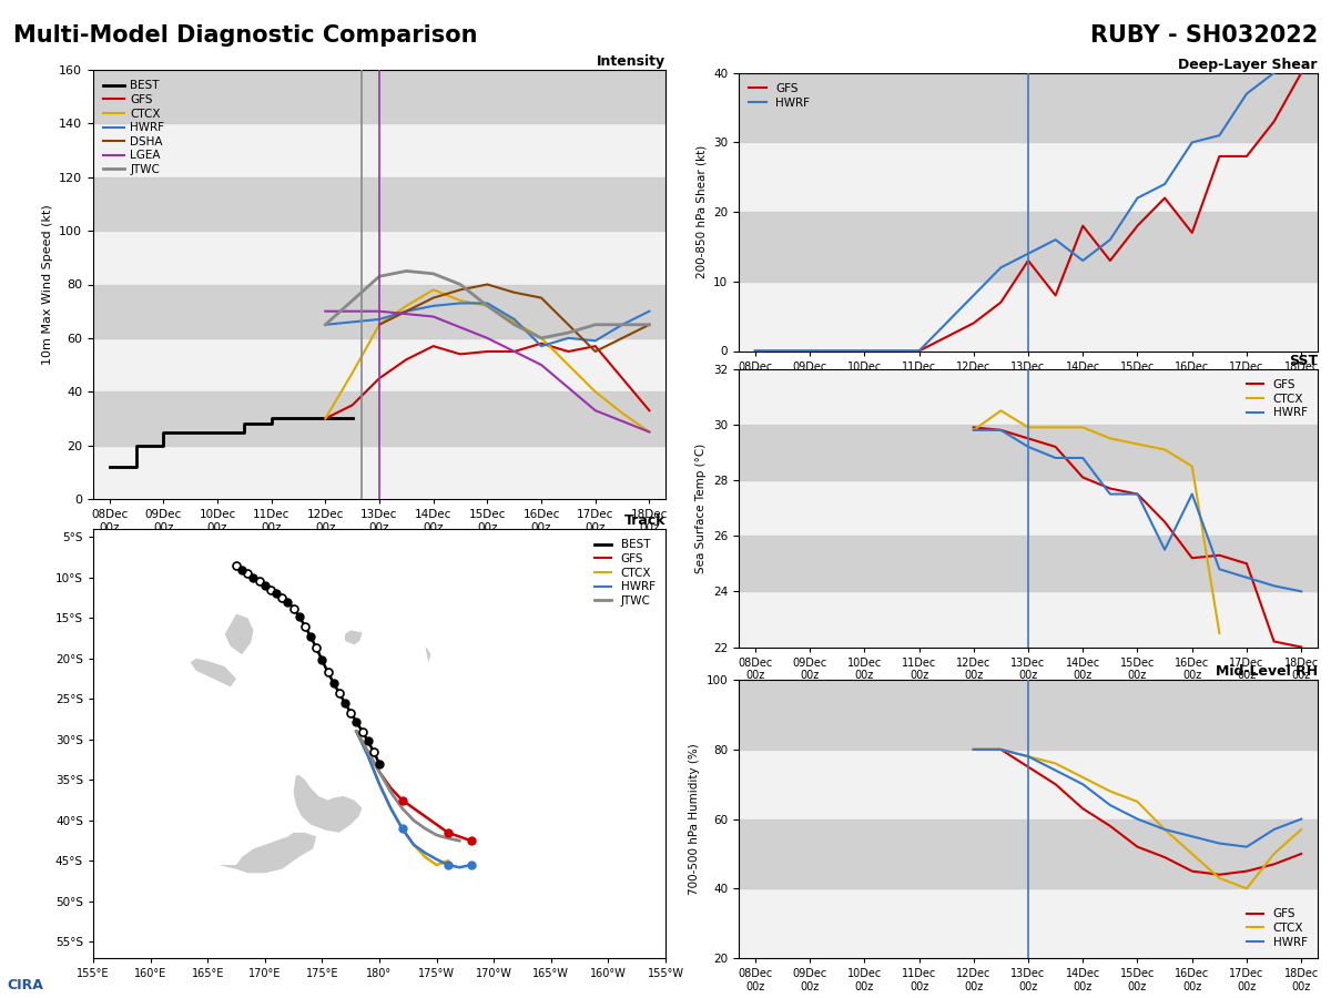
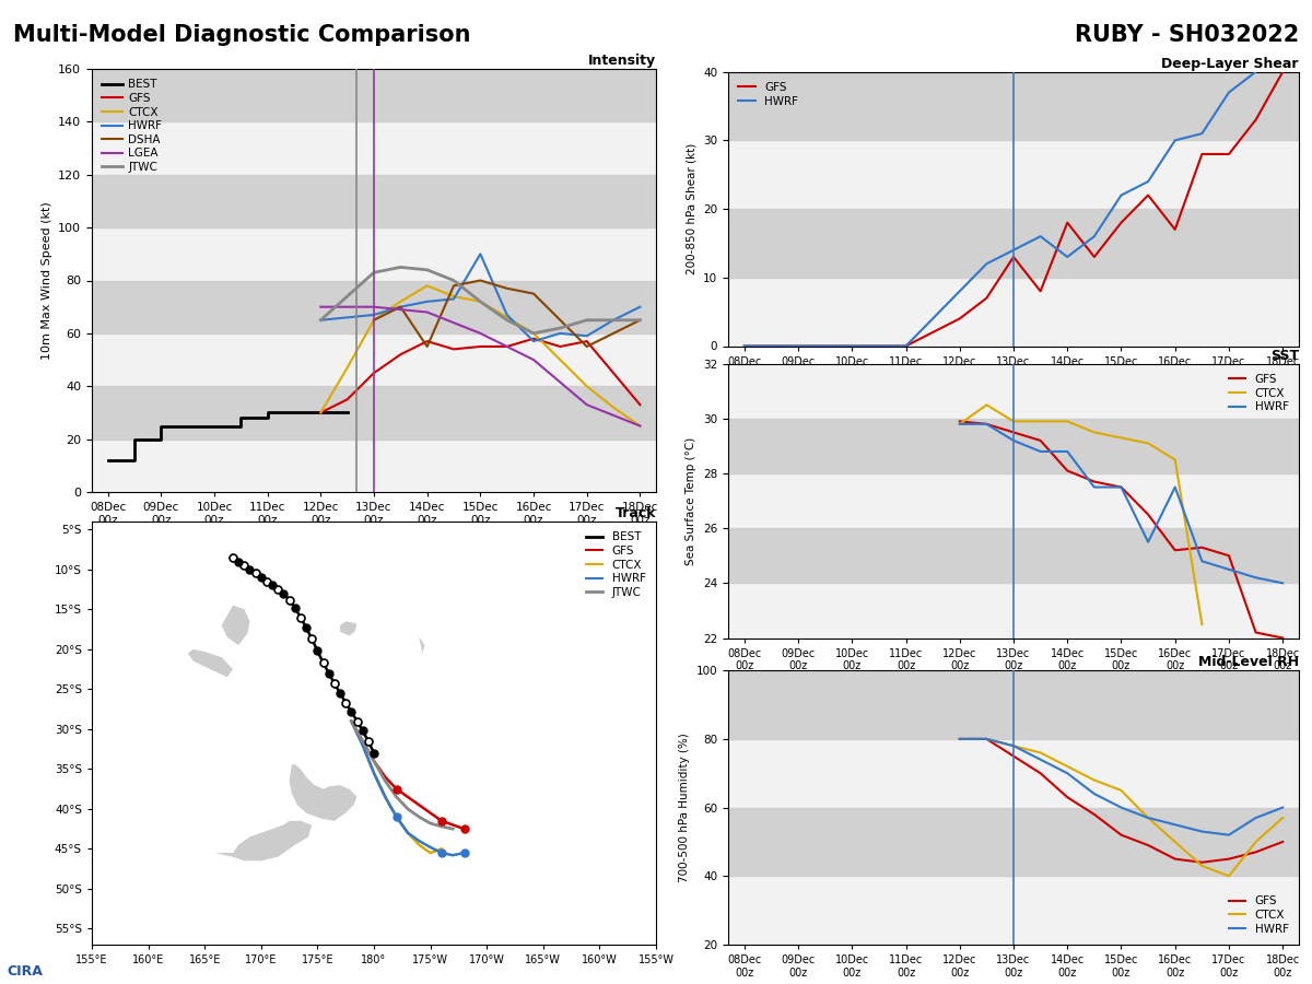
Intensity/DSHA/14Dec 00z: 75 -> 55
Intensity/HWRF/15Dec 00z: 73 -> 90
